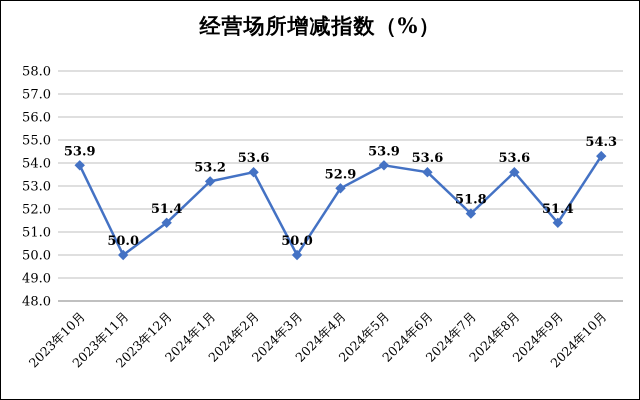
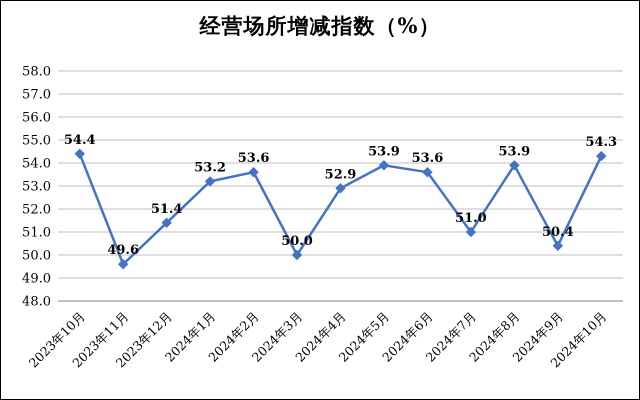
2023年10月: 53.9 -> 54.4
2023年11月: 50.0 -> 49.6
2024年7月: 51.8 -> 51.0
2024年8月: 53.6 -> 53.9
2024年9月: 51.4 -> 50.4
